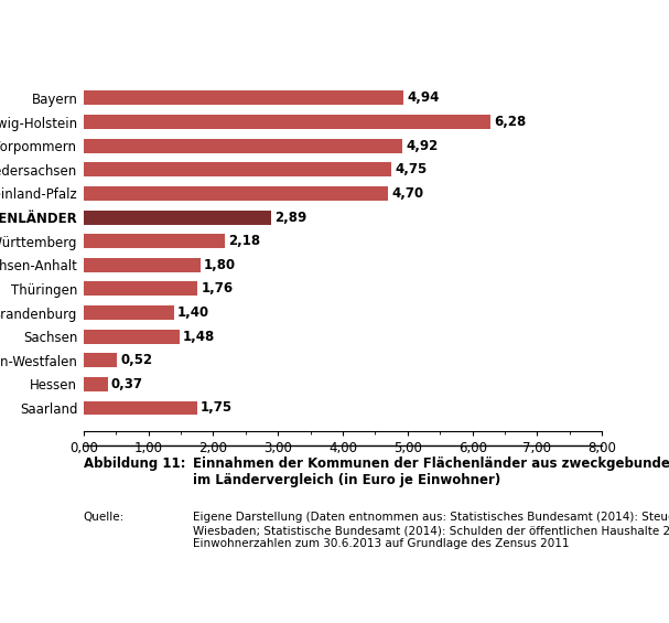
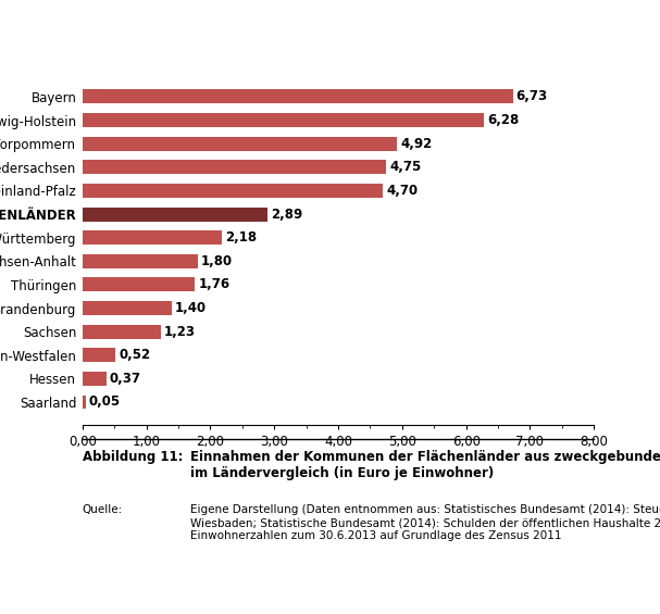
Bayern: 4,94 -> 6,73
Sachsen: 1,48 -> 1,23
Saarland: 1,75 -> 0,05
